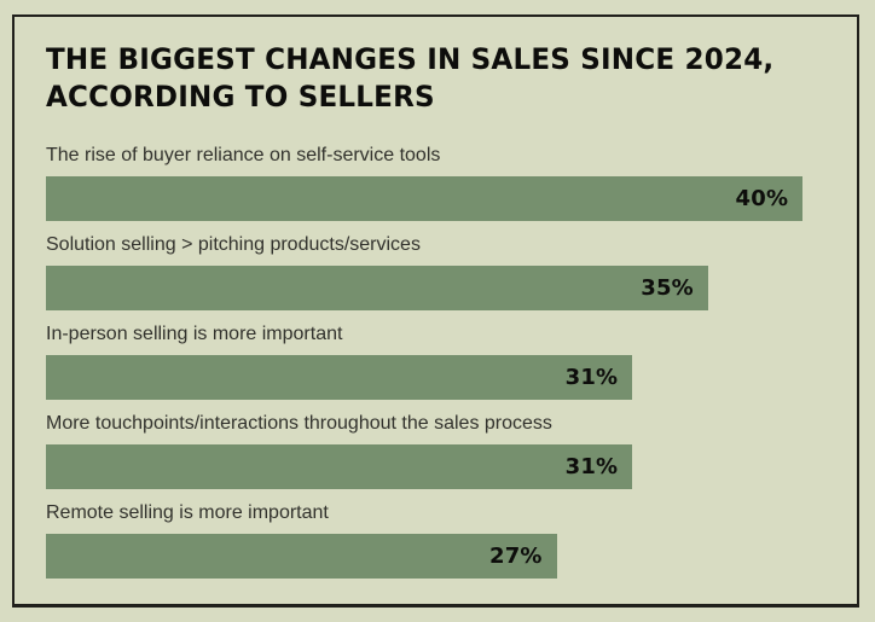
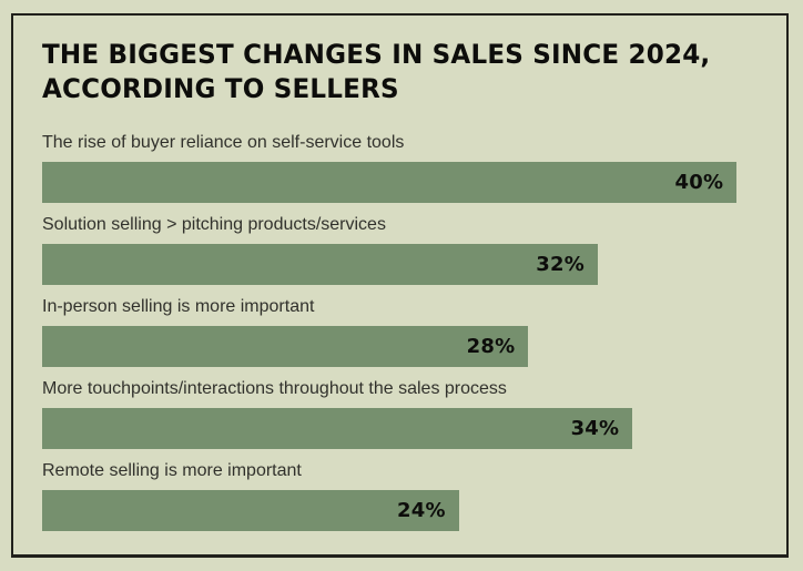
Solution selling > pitching products/services: 35% -> 32%
In-person selling is more important: 31% -> 28%
More touchpoints/interactions throughout the sales process: 31% -> 34%
Remote selling is more important: 27% -> 24%
